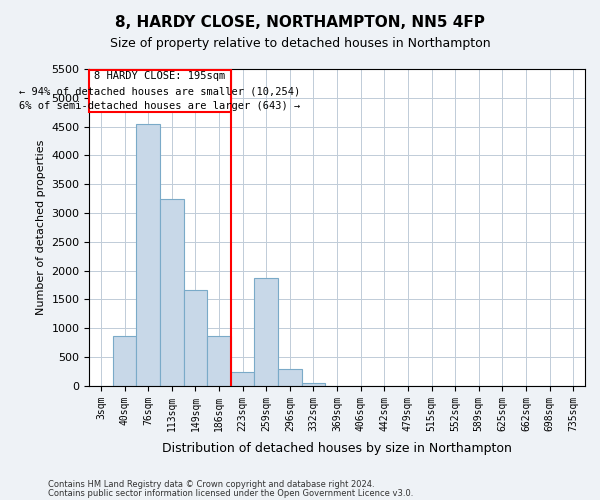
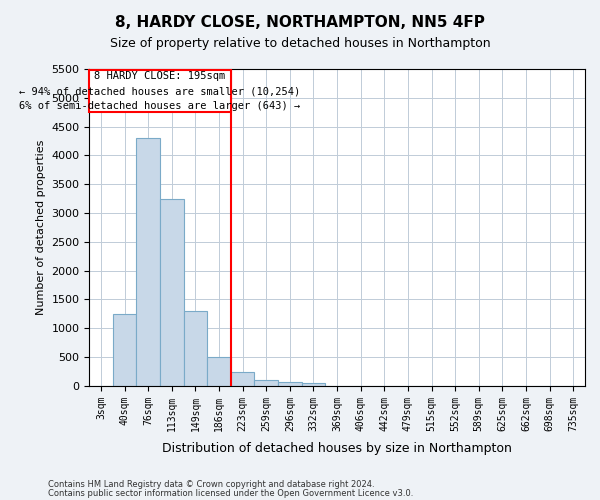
40sqm: 860 -> 1250
76sqm: 4540 -> 4300
149sqm: 1660 -> 1300
186sqm: 860 -> 500
259sqm: 1880 -> 100
296sqm: 300 -> 80
